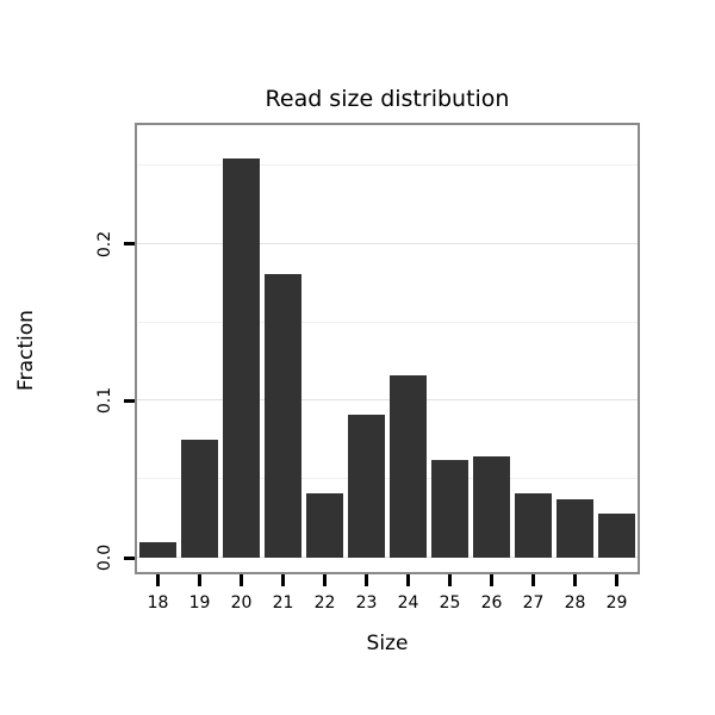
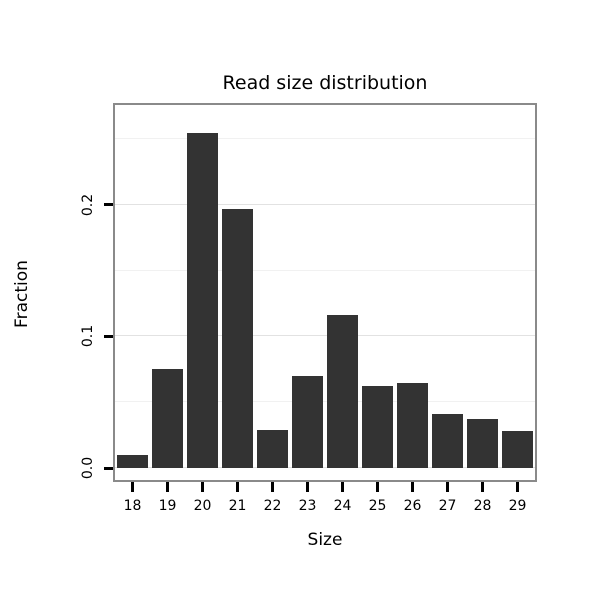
21: 0.181 -> 0.197
22: 0.041 -> 0.029
23: 0.091 -> 0.070
